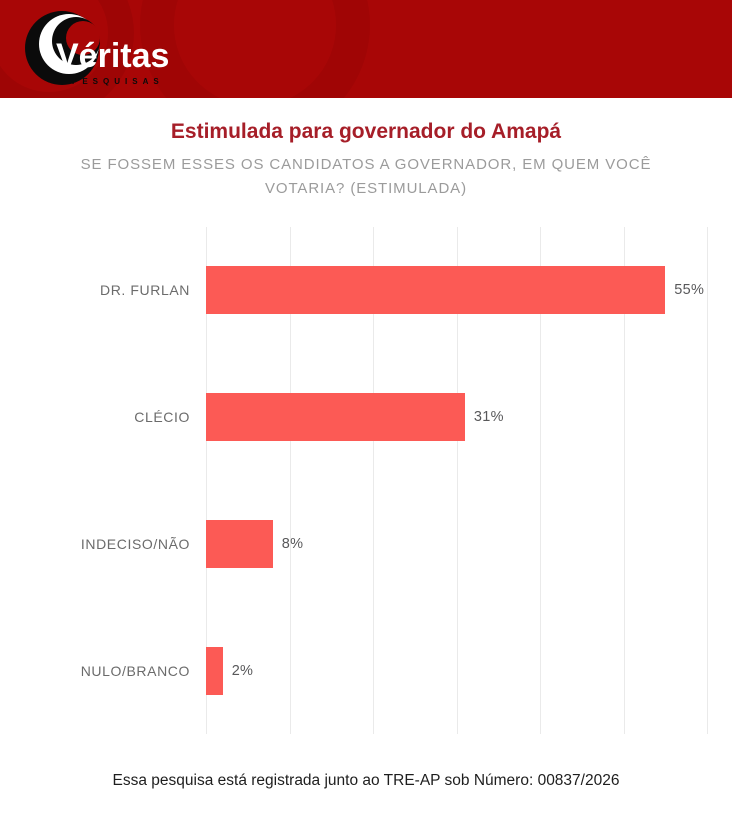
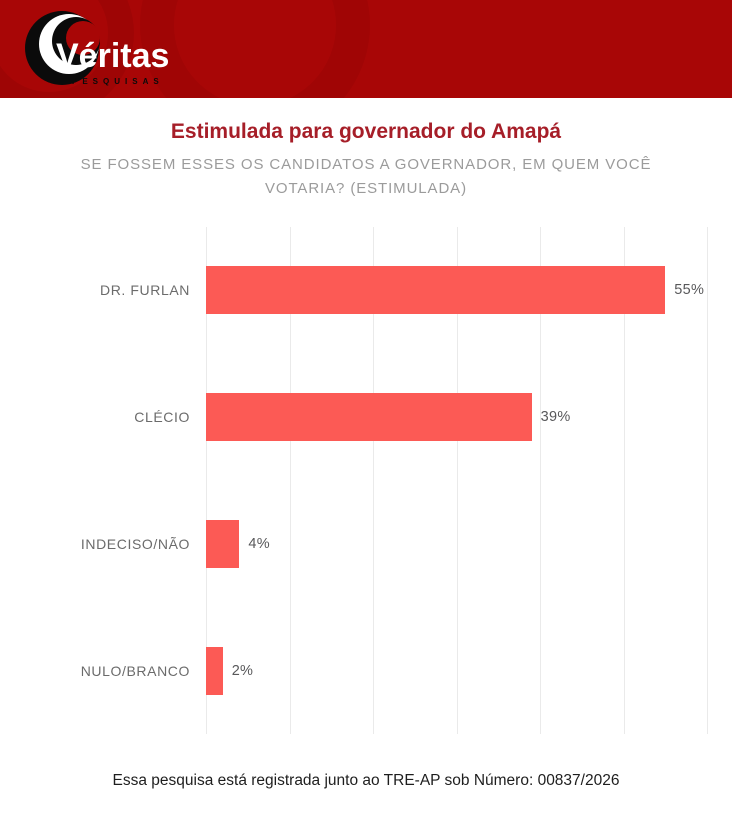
CLÉCIO: 31% -> 39%
INDECISO/NÃO: 8% -> 4%
